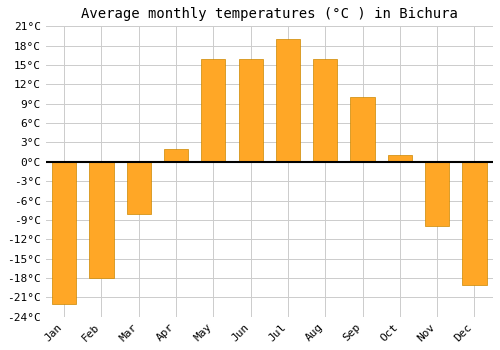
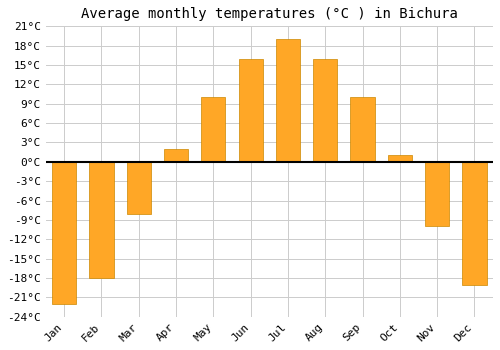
May: 16°C -> 10°C
